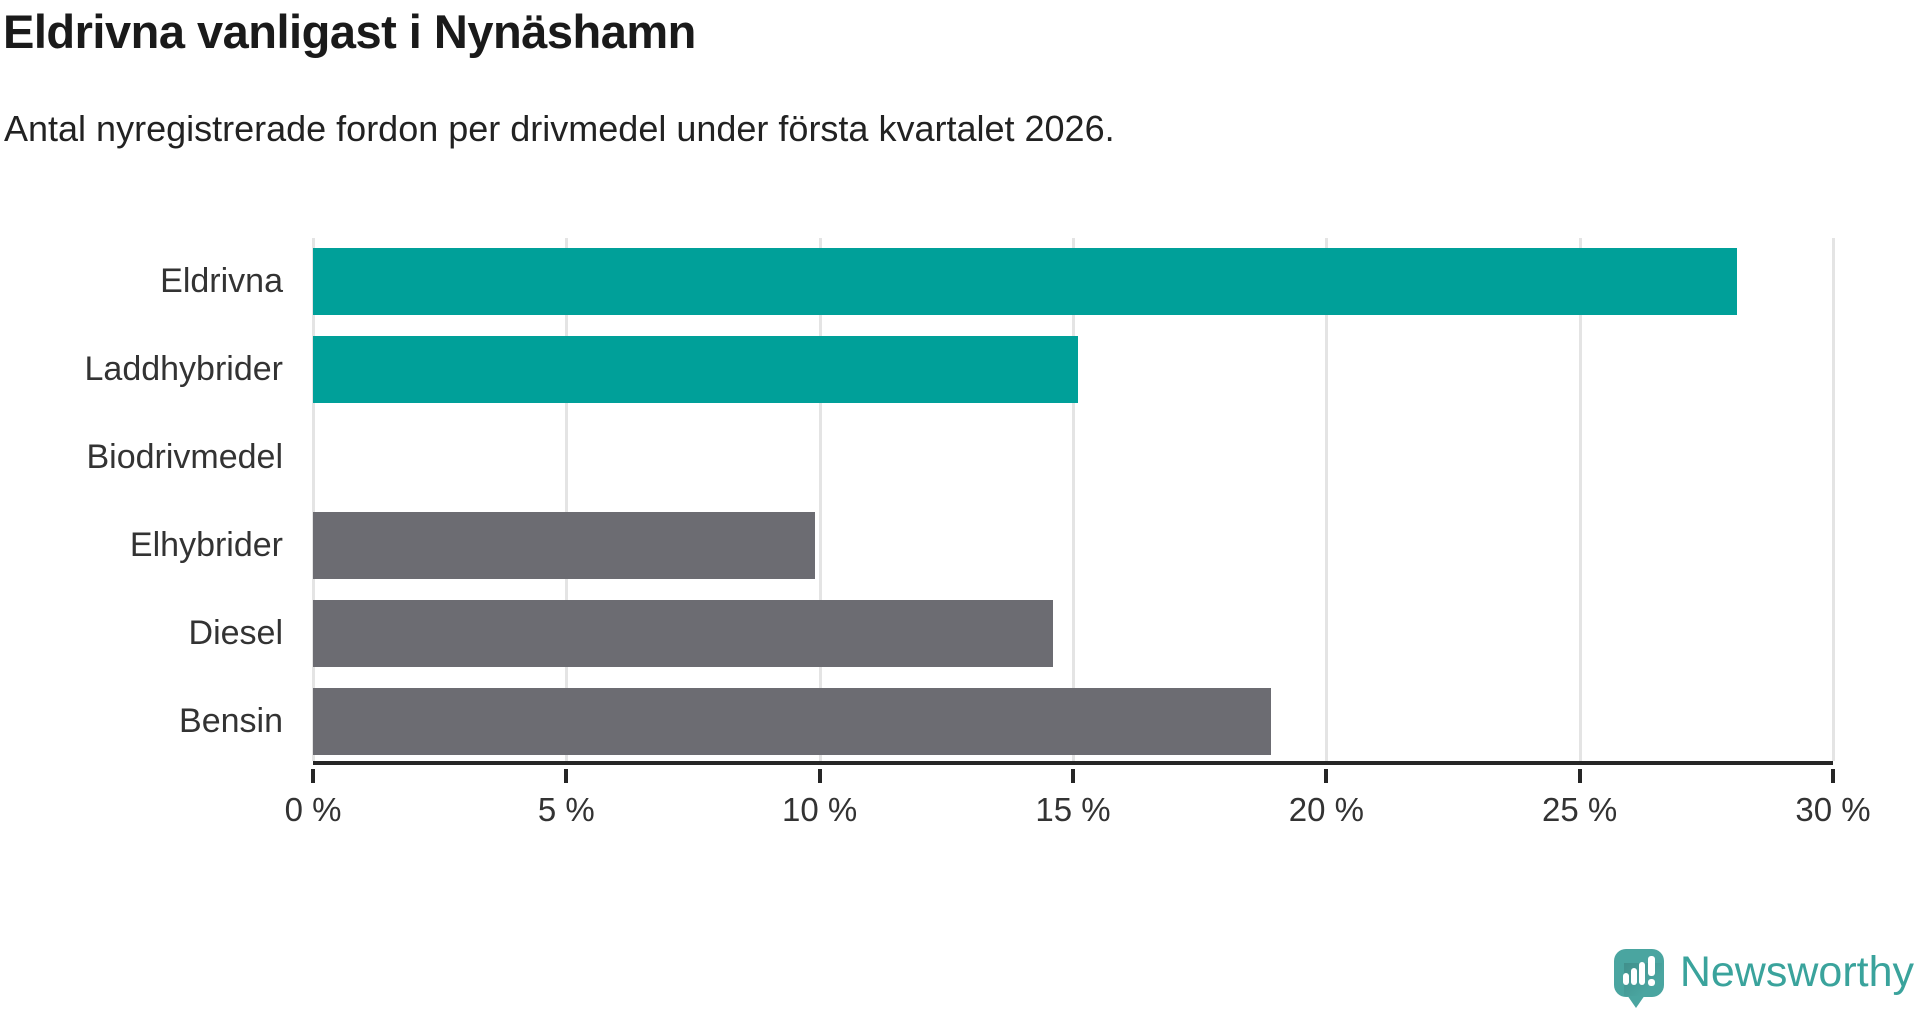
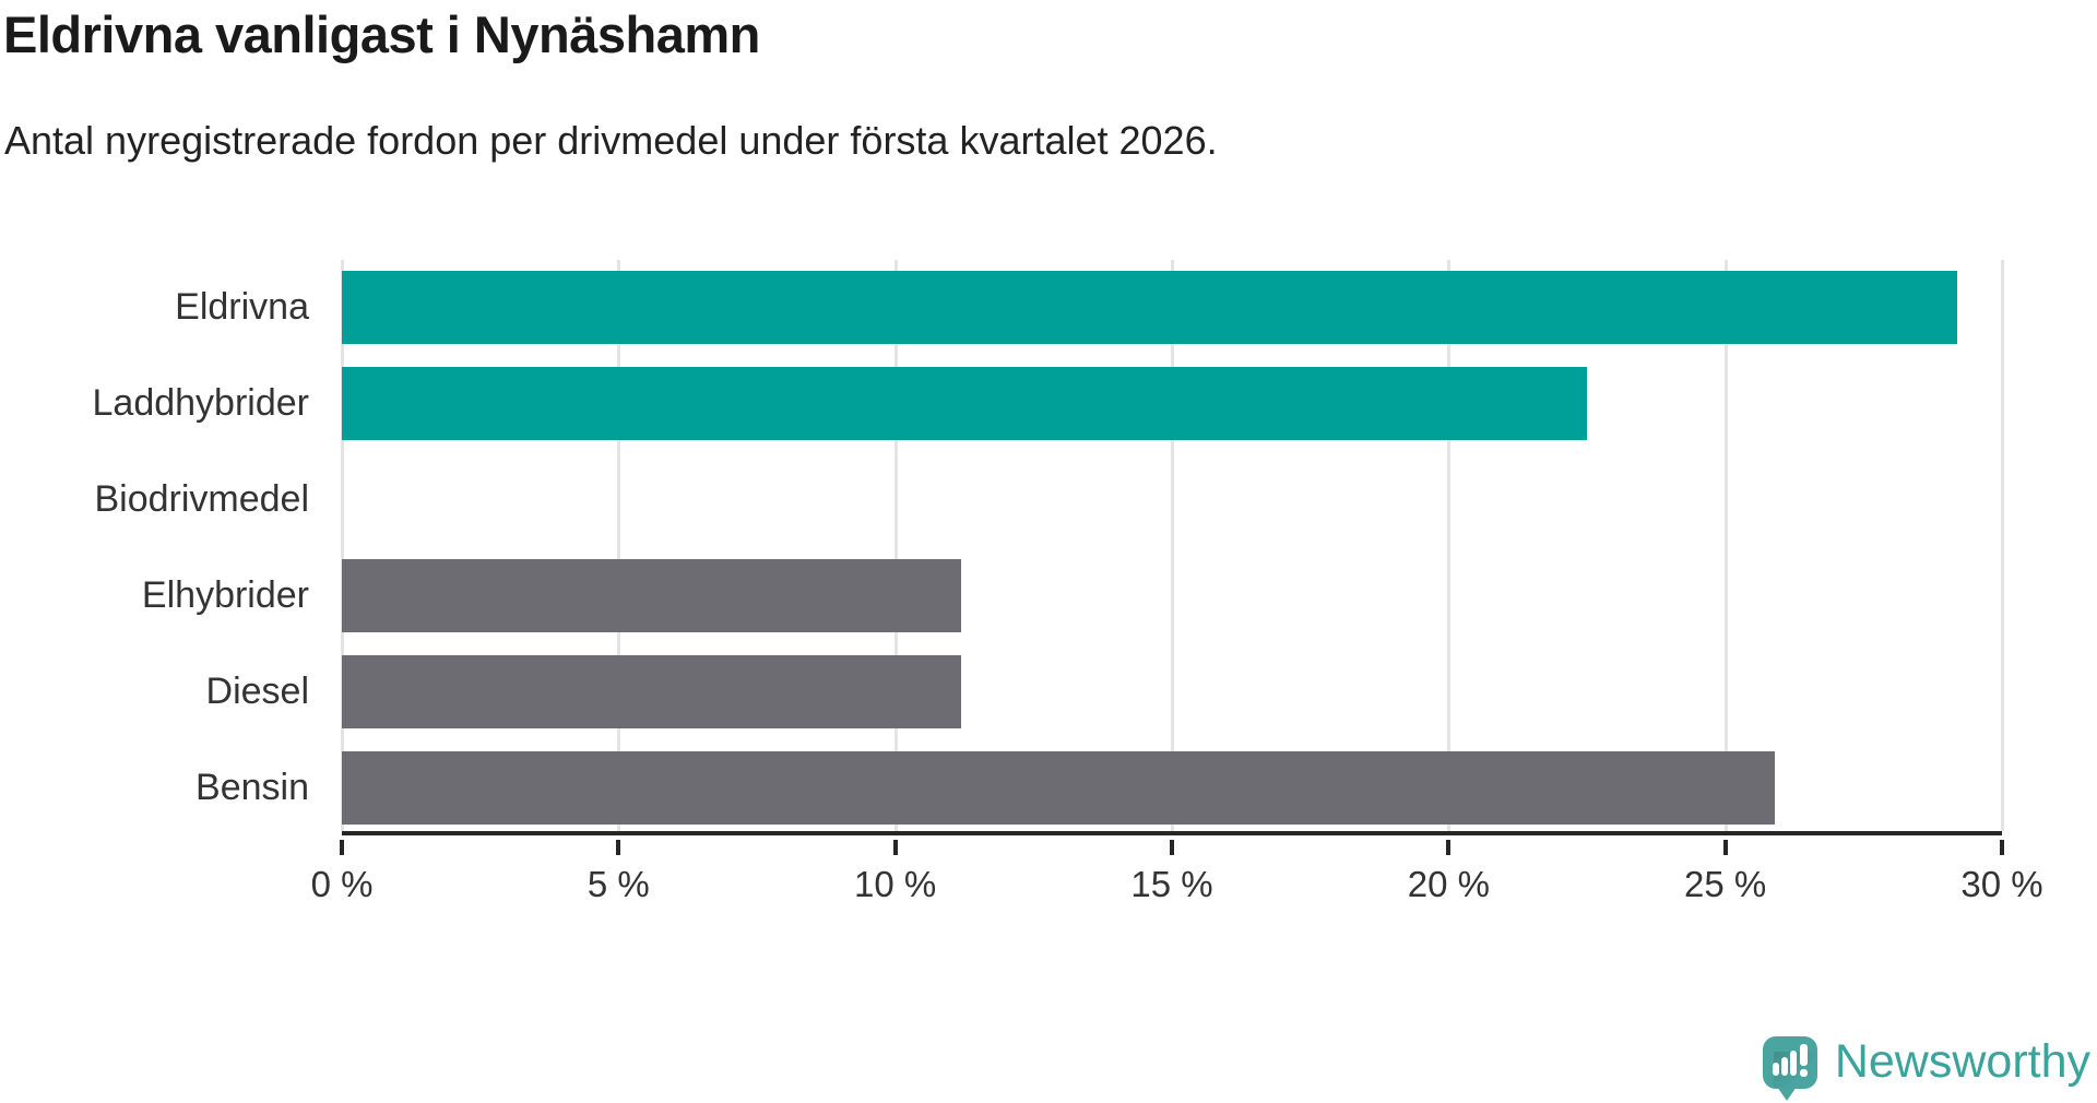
Eldrivna: 28.1% -> 29.2%
Laddhybrider: 15.1% -> 22.5%
Elhybrider: 9.9% -> 11.2%
Diesel: 14.6% -> 11.2%
Bensin: 18.9% -> 25.9%
